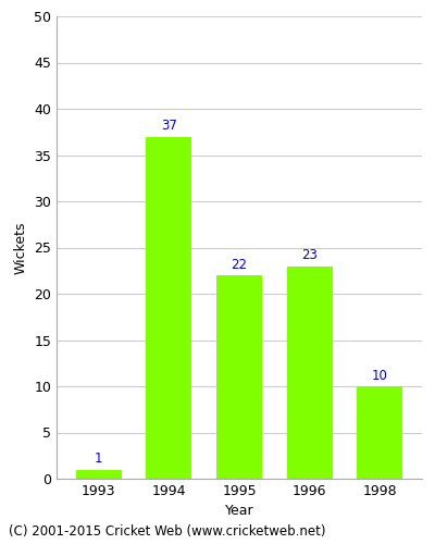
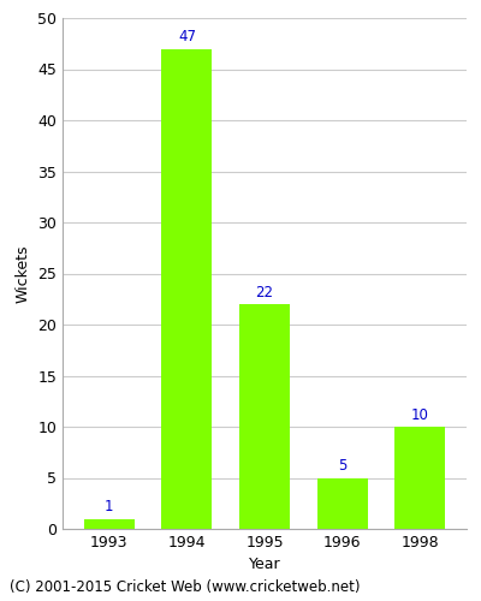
1994: 37 -> 47
1996: 23 -> 5
